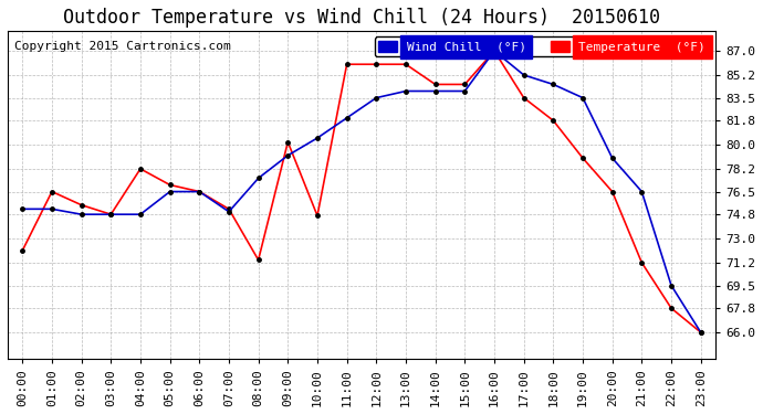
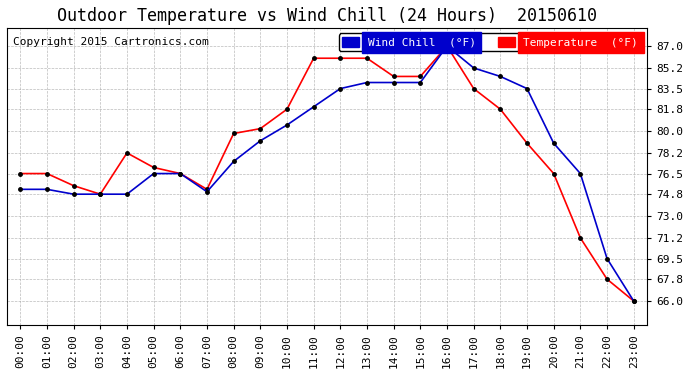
Temperature (°F)/00:00: 72.1 -> 76.5
Temperature (°F)/08:00: 71.4 -> 79.8
Temperature (°F)/10:00: 74.7 -> 81.8
